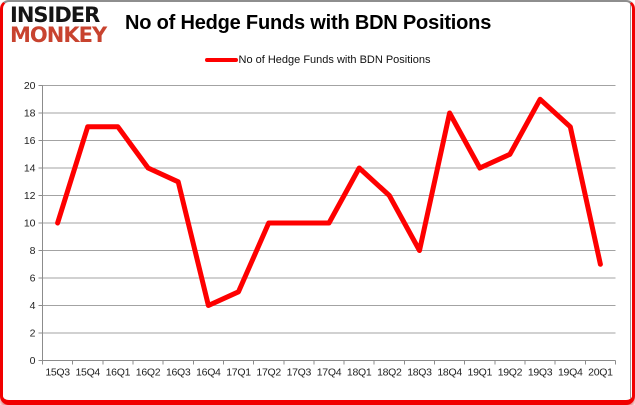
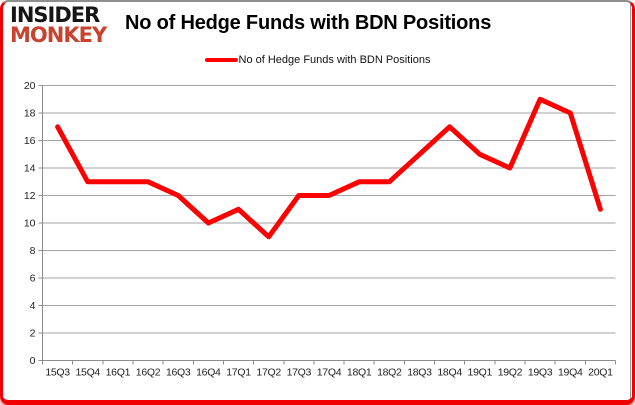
15Q3: 10 -> 17
15Q4: 17 -> 13
16Q1: 17 -> 13
16Q2: 14 -> 13
16Q3: 13 -> 12
16Q4: 4 -> 10
17Q1: 5 -> 11
17Q2: 10 -> 9
17Q3: 10 -> 12
17Q4: 10 -> 12
18Q1: 14 -> 13
18Q2: 12 -> 13
18Q3: 8 -> 15
18Q4: 18 -> 17
19Q1: 14 -> 15
19Q2: 15 -> 14
19Q4: 17 -> 18
20Q1: 7 -> 11
